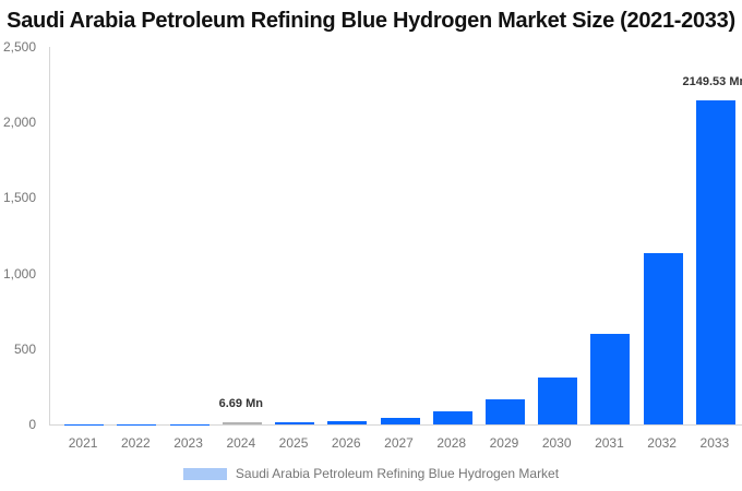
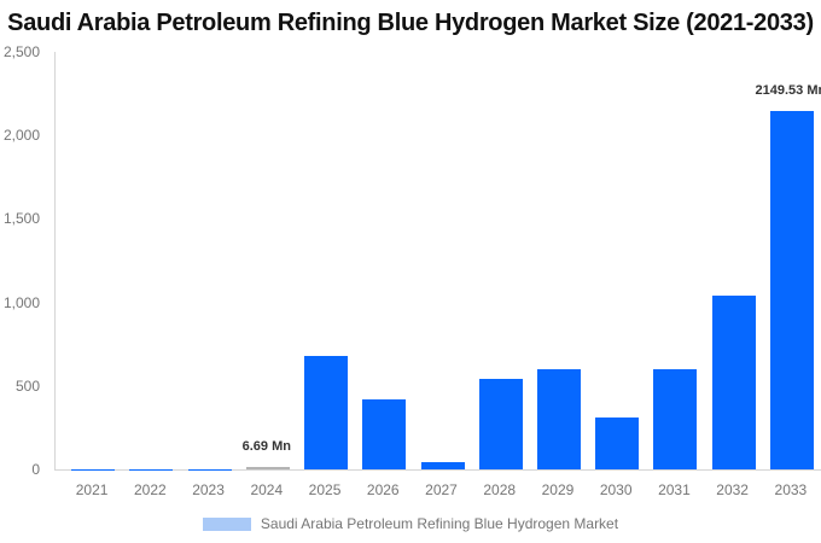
2025: 10 -> 680
2026: 20 -> 420
2028: 90 -> 540
2029: 170 -> 600
2032: 1130 -> 1040
